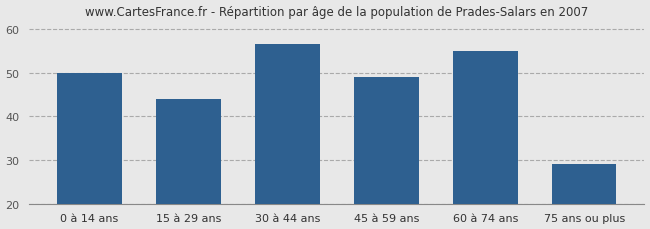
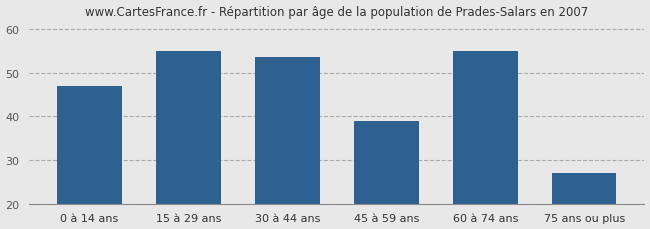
0 à 14 ans: 50.0 -> 47.0
15 à 29 ans: 44.0 -> 55.0
30 à 44 ans: 56.5 -> 53.5
45 à 59 ans: 49.0 -> 39.0
75 ans ou plus: 29.0 -> 27.0
